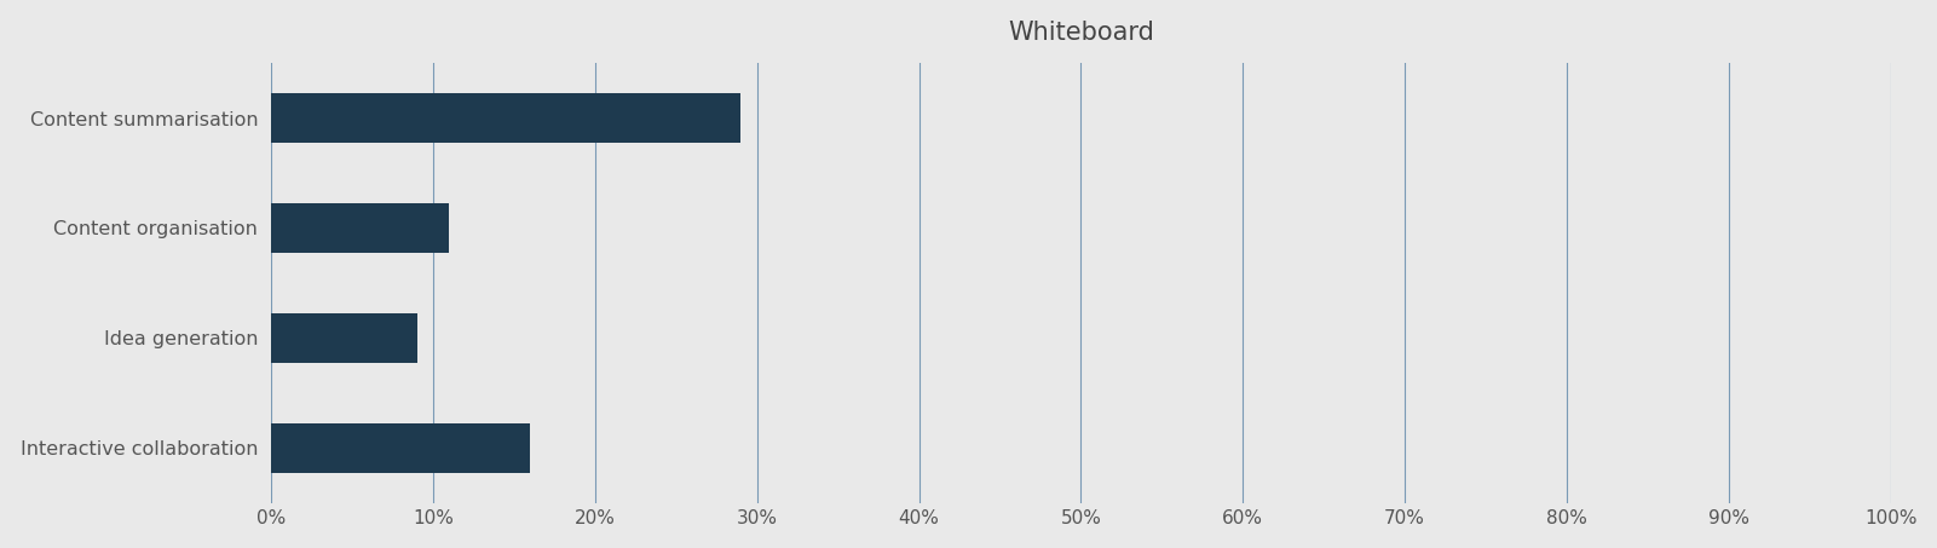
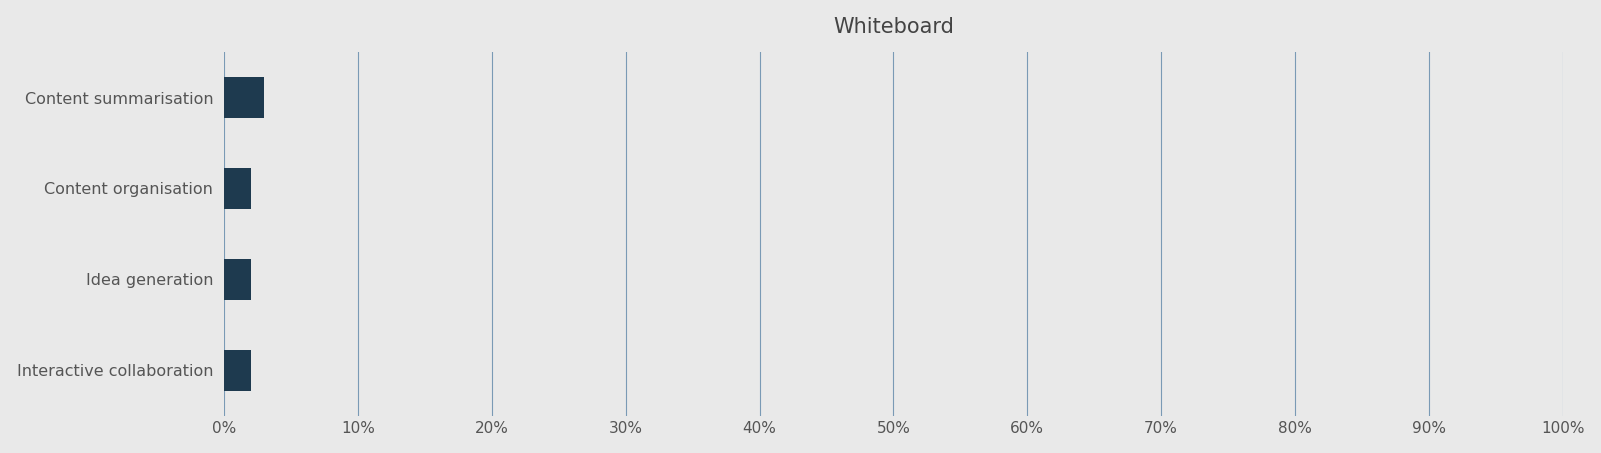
Content summarisation: 29% -> 3%
Content organisation: 11% -> 2%
Idea generation: 9% -> 2%
Interactive collaboration: 16% -> 2%
